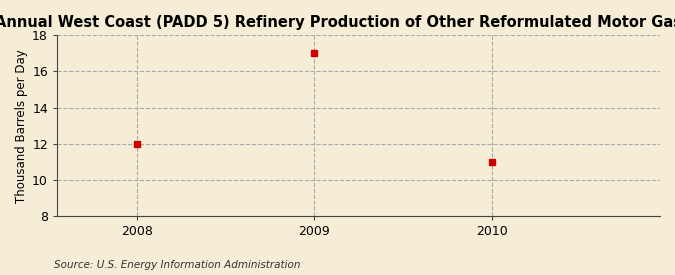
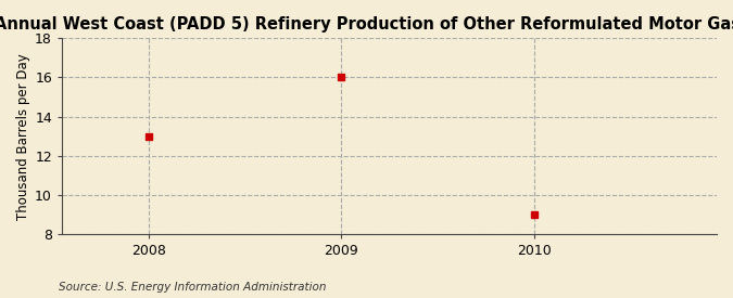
2008: 12 -> 13
2009: 17 -> 16
2010: 11 -> 9
